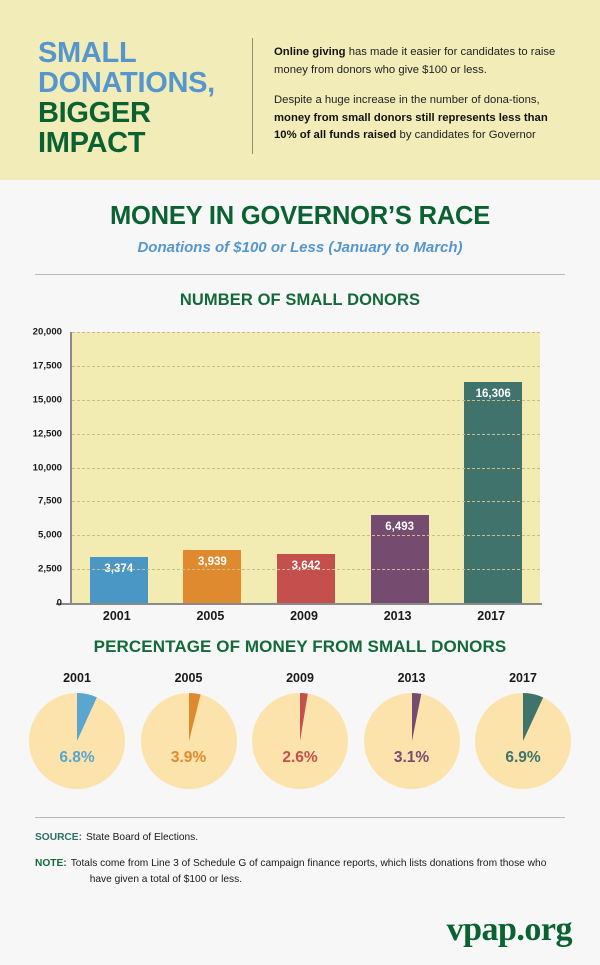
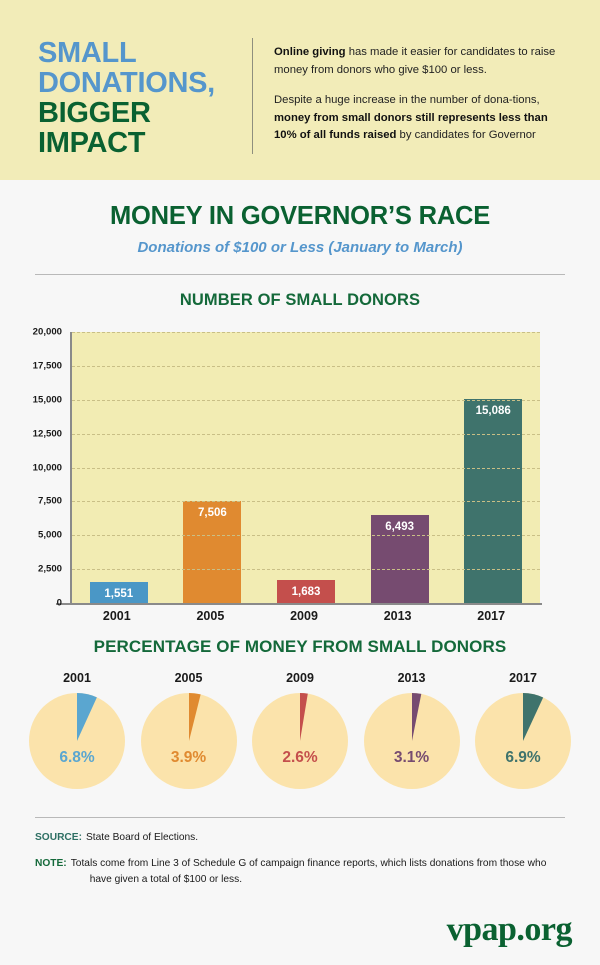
NUMBER OF SMALL DONORS/2001: 3,374 -> 1,551
NUMBER OF SMALL DONORS/2005: 3,939 -> 7,506
NUMBER OF SMALL DONORS/2009: 3,642 -> 1,683
NUMBER OF SMALL DONORS/2017: 16,306 -> 15,086
